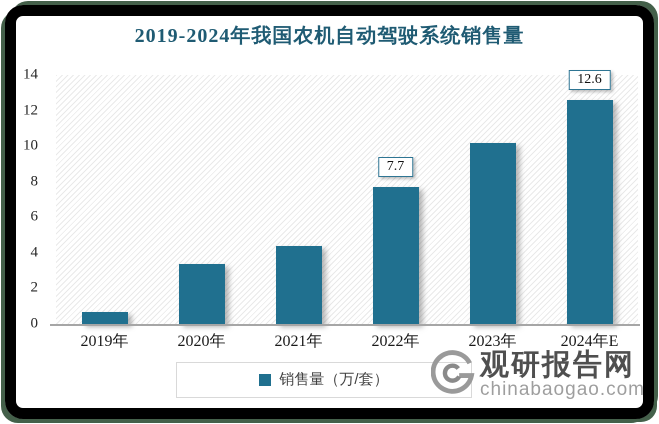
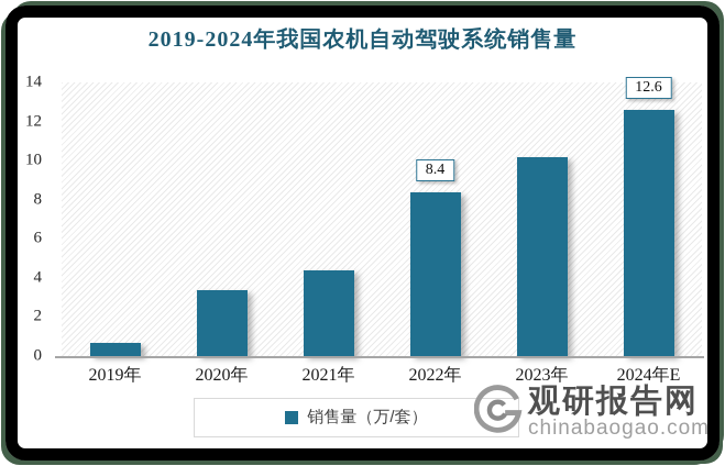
2022年: 7.7 -> 8.4
